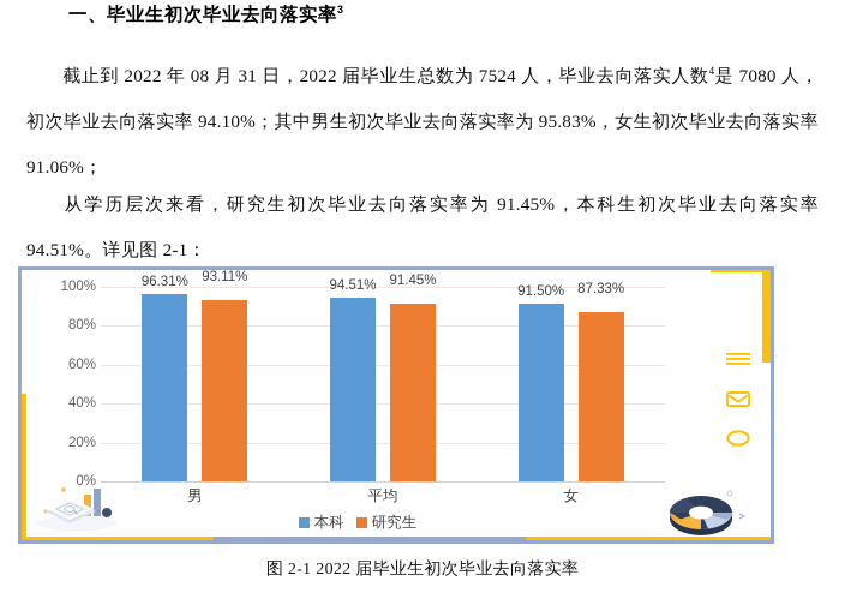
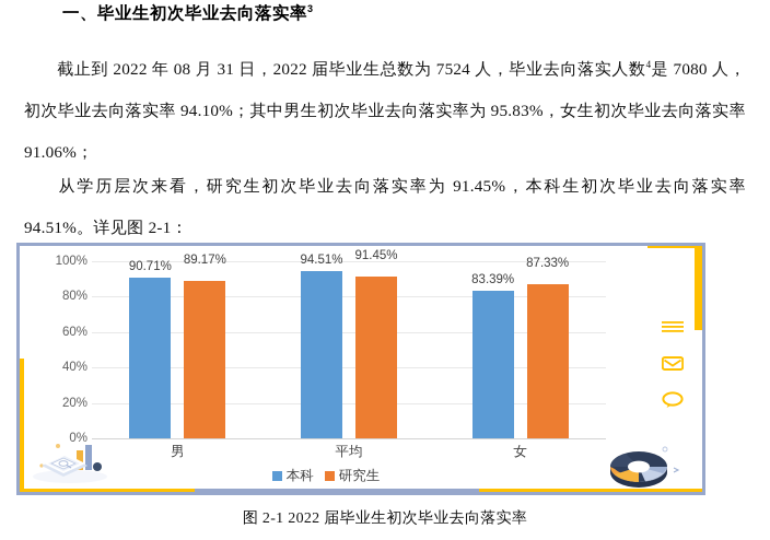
本科/男: 96.31% -> 90.71%
研究生/男: 93.11% -> 89.17%
本科/女: 91.50% -> 83.39%
